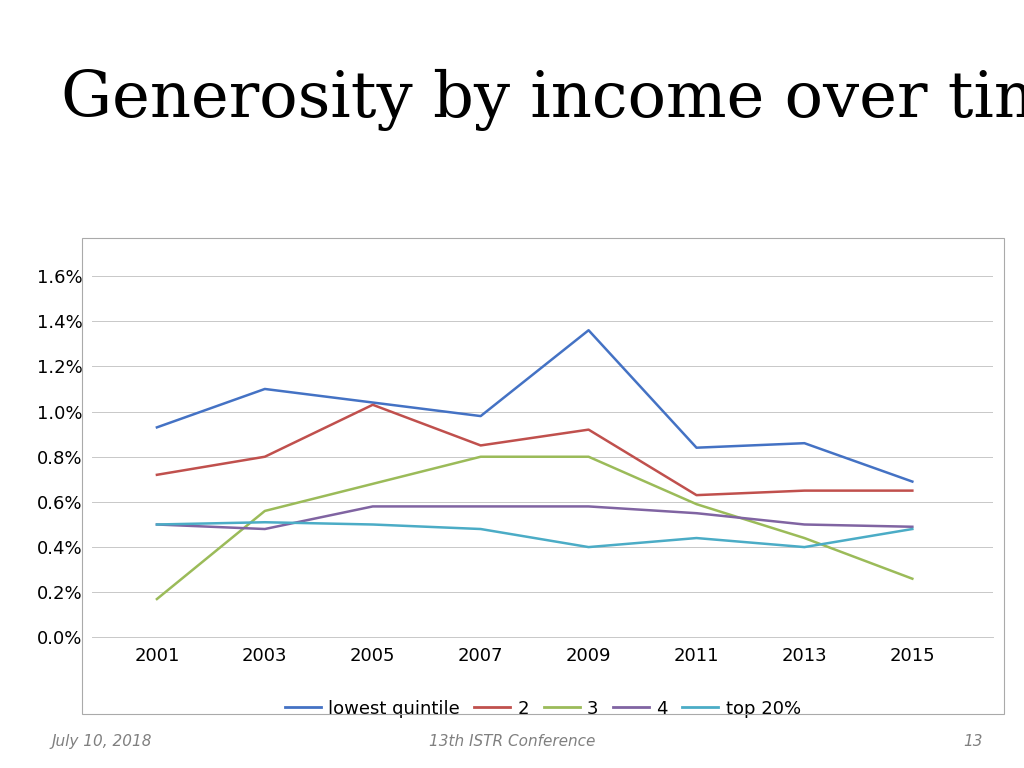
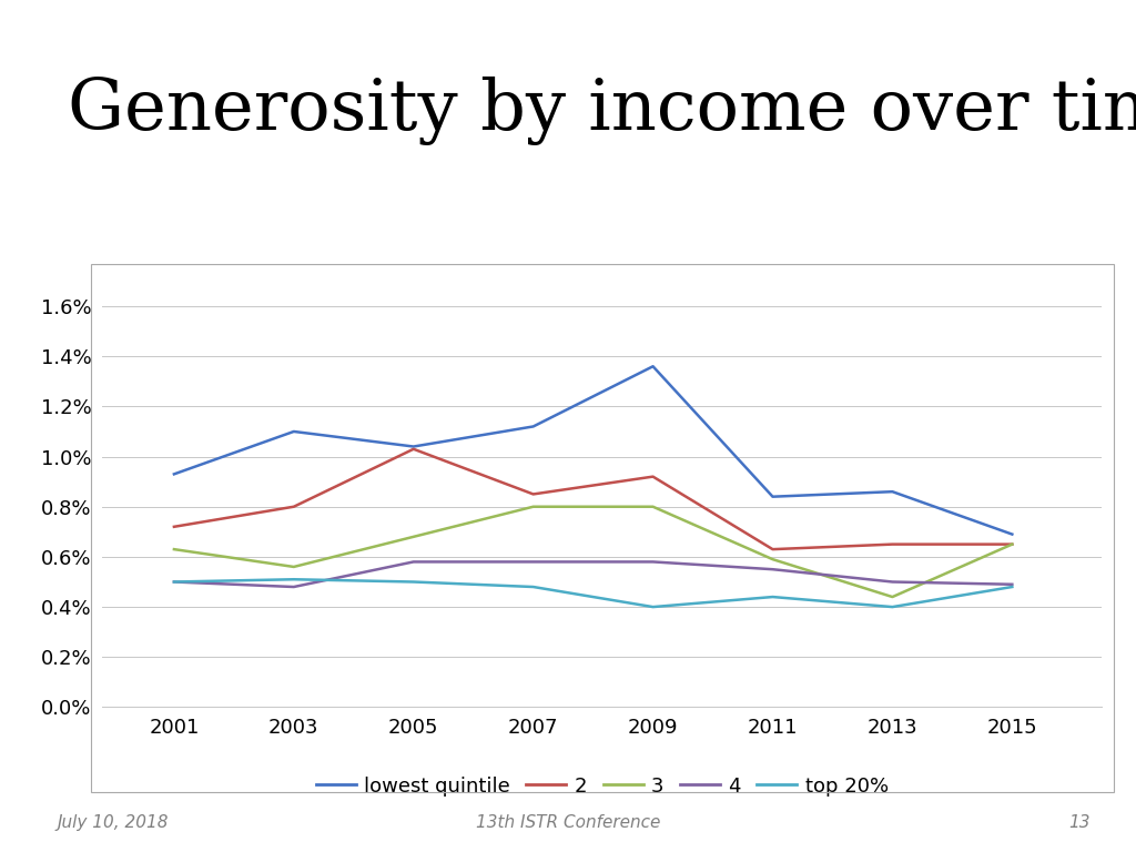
3/2001: 0.17% -> 0.63%
lowest quintile/2007: 0.98% -> 1.12%
3/2015: 0.26% -> 0.65%
